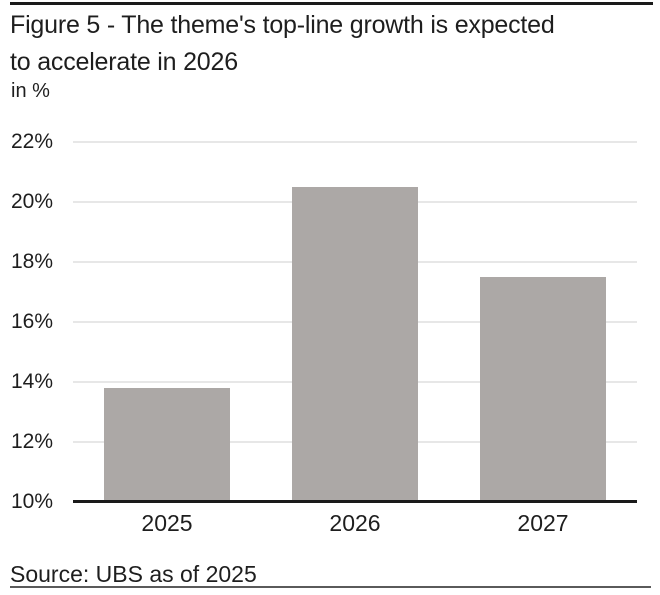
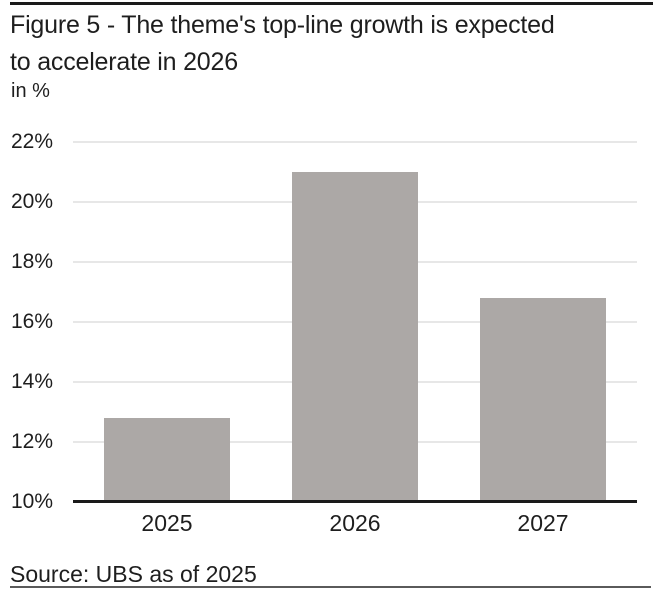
2025: 13.8% -> 12.8%
2026: 20.5% -> 21.0%
2027: 17.5% -> 16.8%
